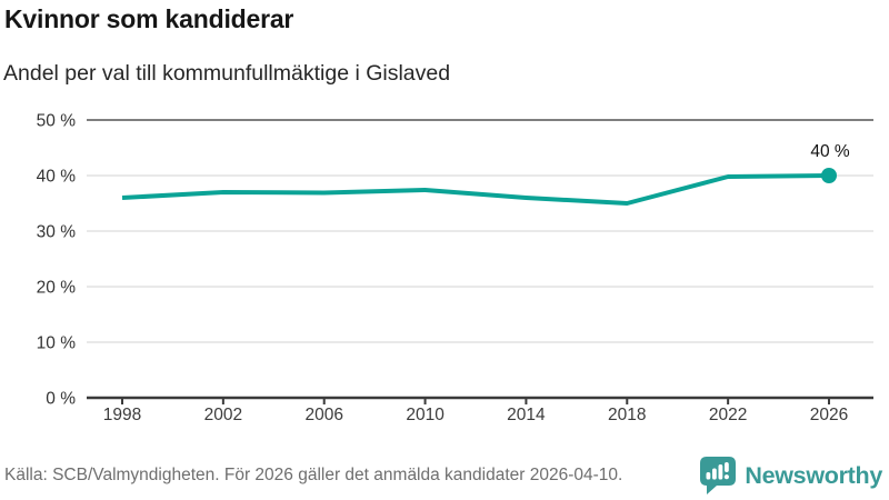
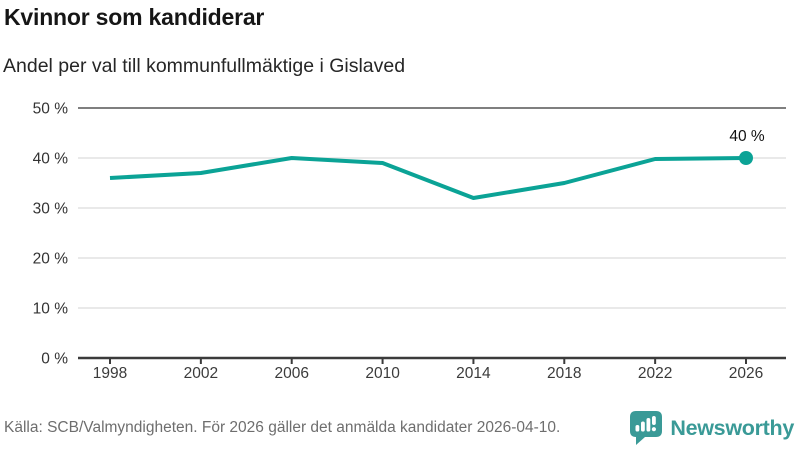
2006: 37% -> 40%
2010: 37% -> 39%
2014: 36% -> 32%
